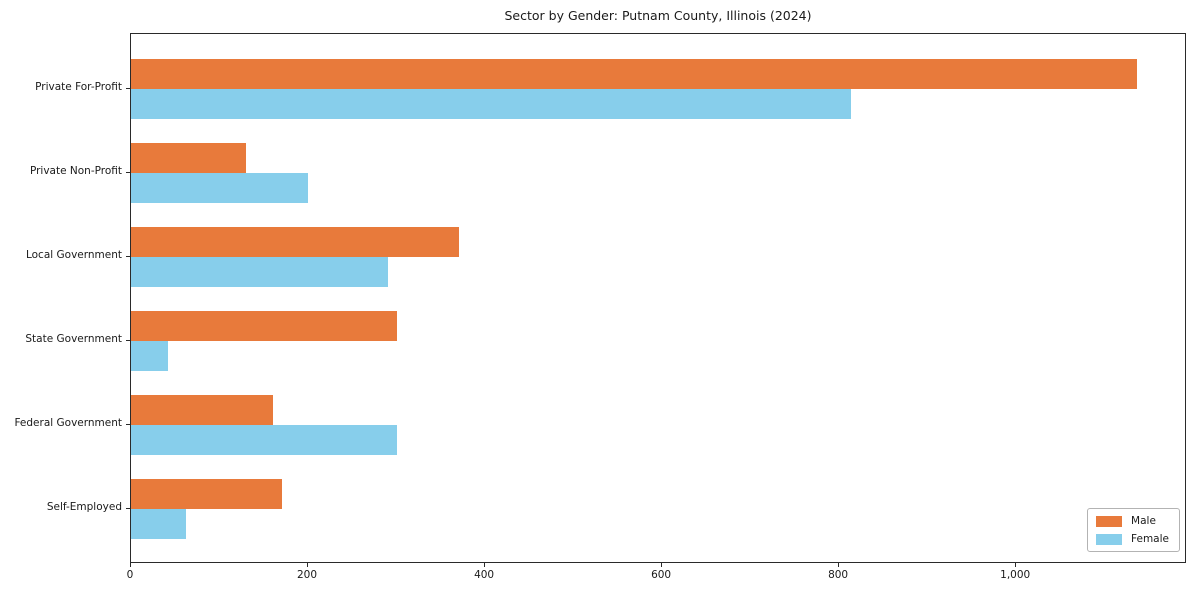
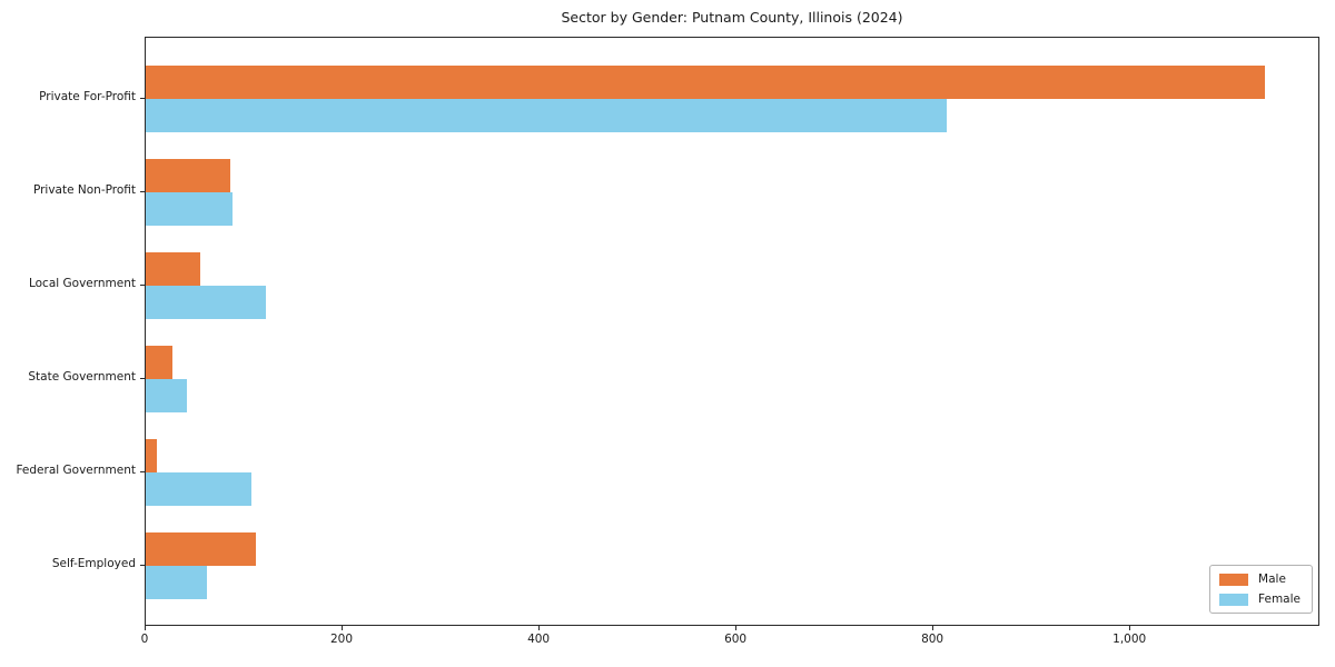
Male/Private Non-Profit: 130 -> 90
Female/Private Non-Profit: 200 -> 90
Male/Local Government: 370 -> 60
Female/Local Government: 290 -> 120
Male/State Government: 300 -> 30
Male/Federal Government: 160 -> 10
Female/Federal Government: 300 -> 110
Male/Self-Employed: 170 -> 110
